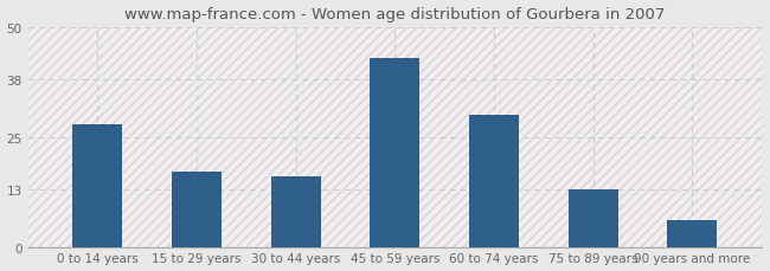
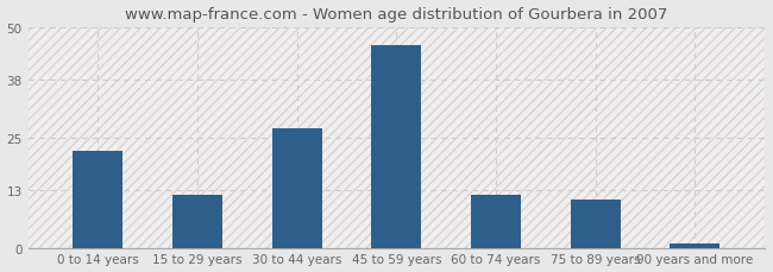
0 to 14 years: 28 -> 22
15 to 29 years: 17 -> 12
30 to 44 years: 16 -> 27
45 to 59 years: 43 -> 46
60 to 74 years: 30 -> 12
75 to 89 years: 13 -> 11
90 years and more: 6 -> 1
